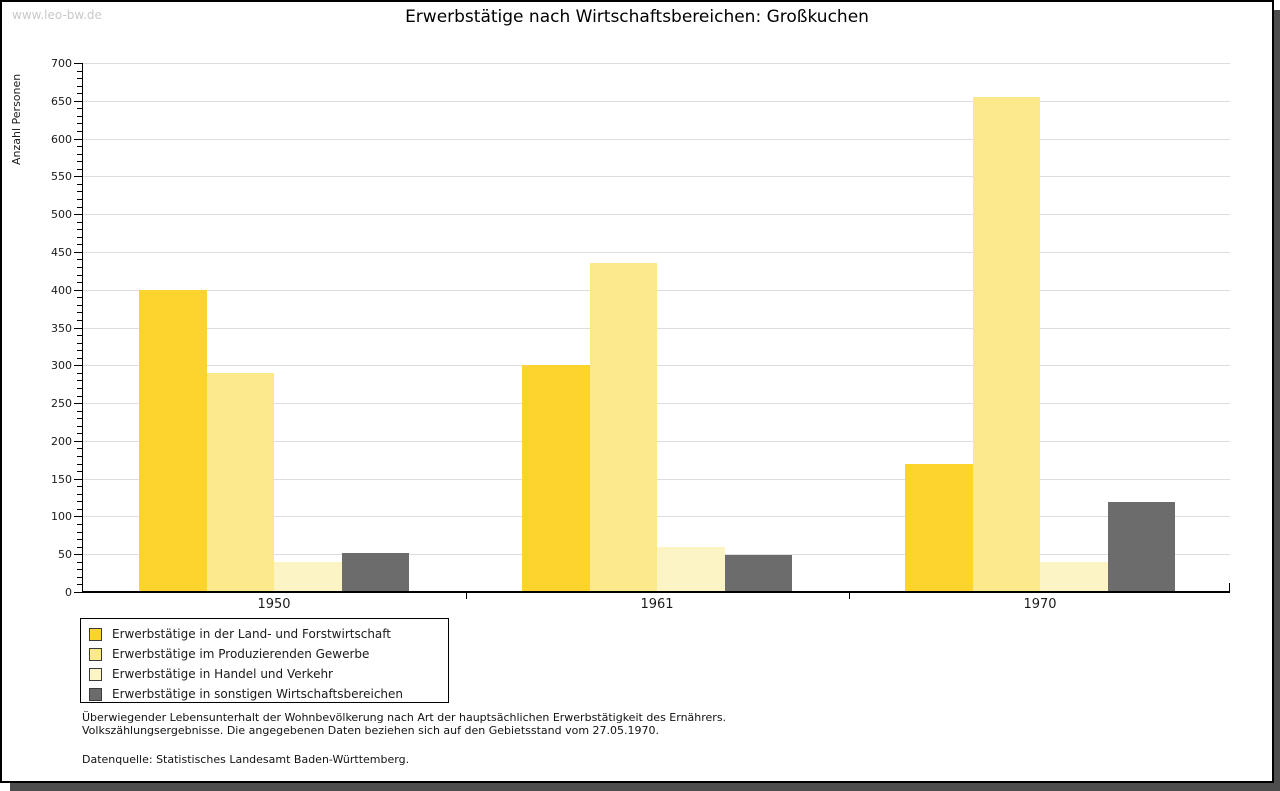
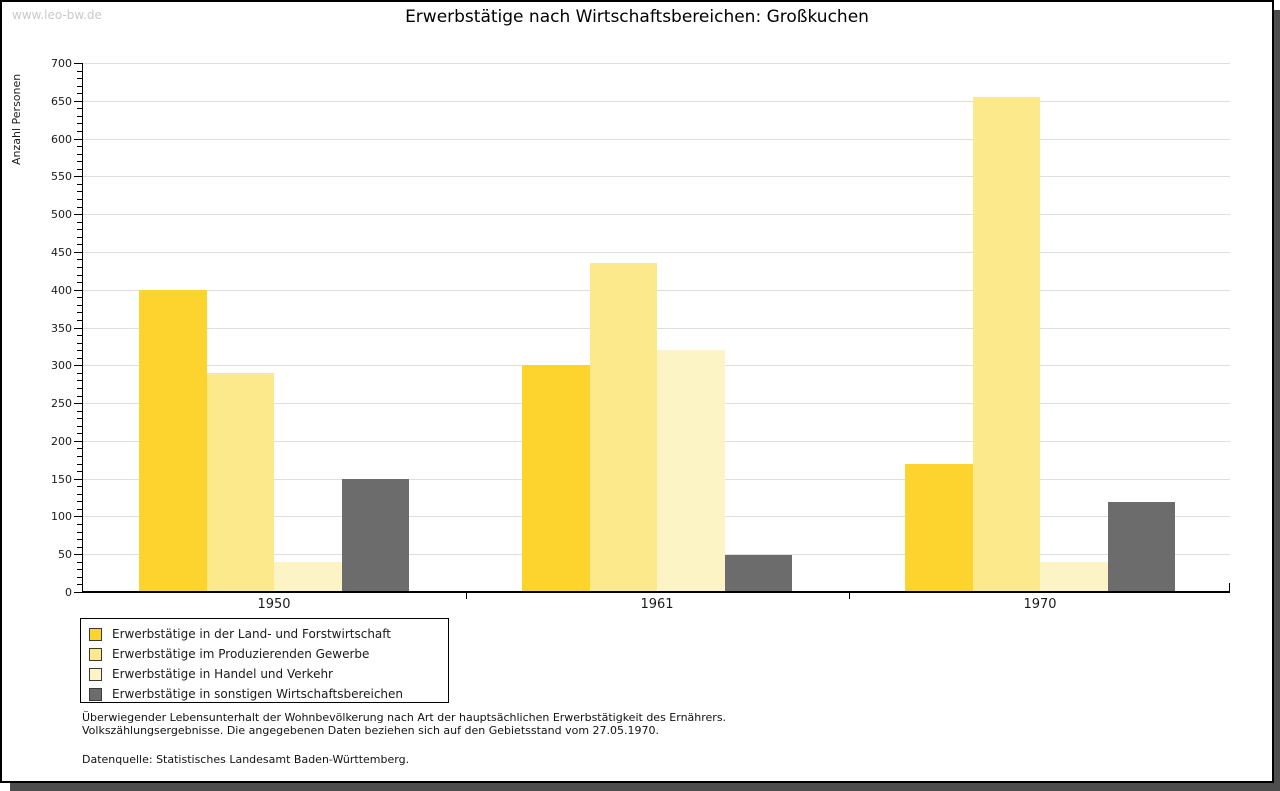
Erwerbstätige in sonstigen Wirtschaftsbereichen/1950: 50 -> 150
Erwerbstätige in Handel und Verkehr/1961: 60 -> 320
